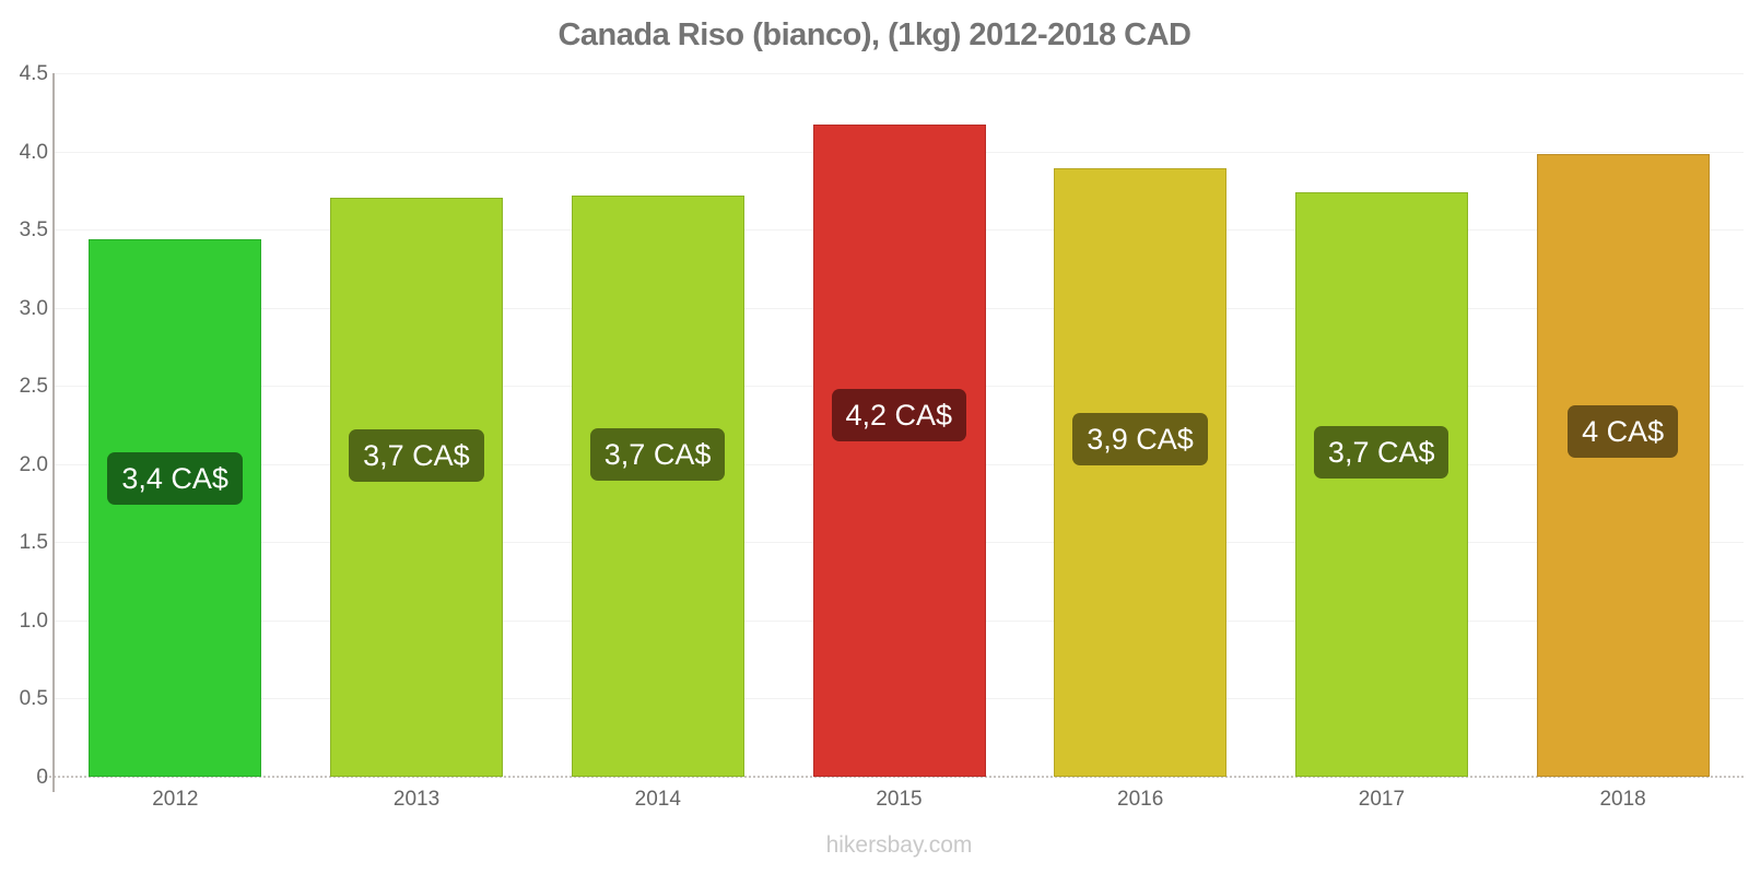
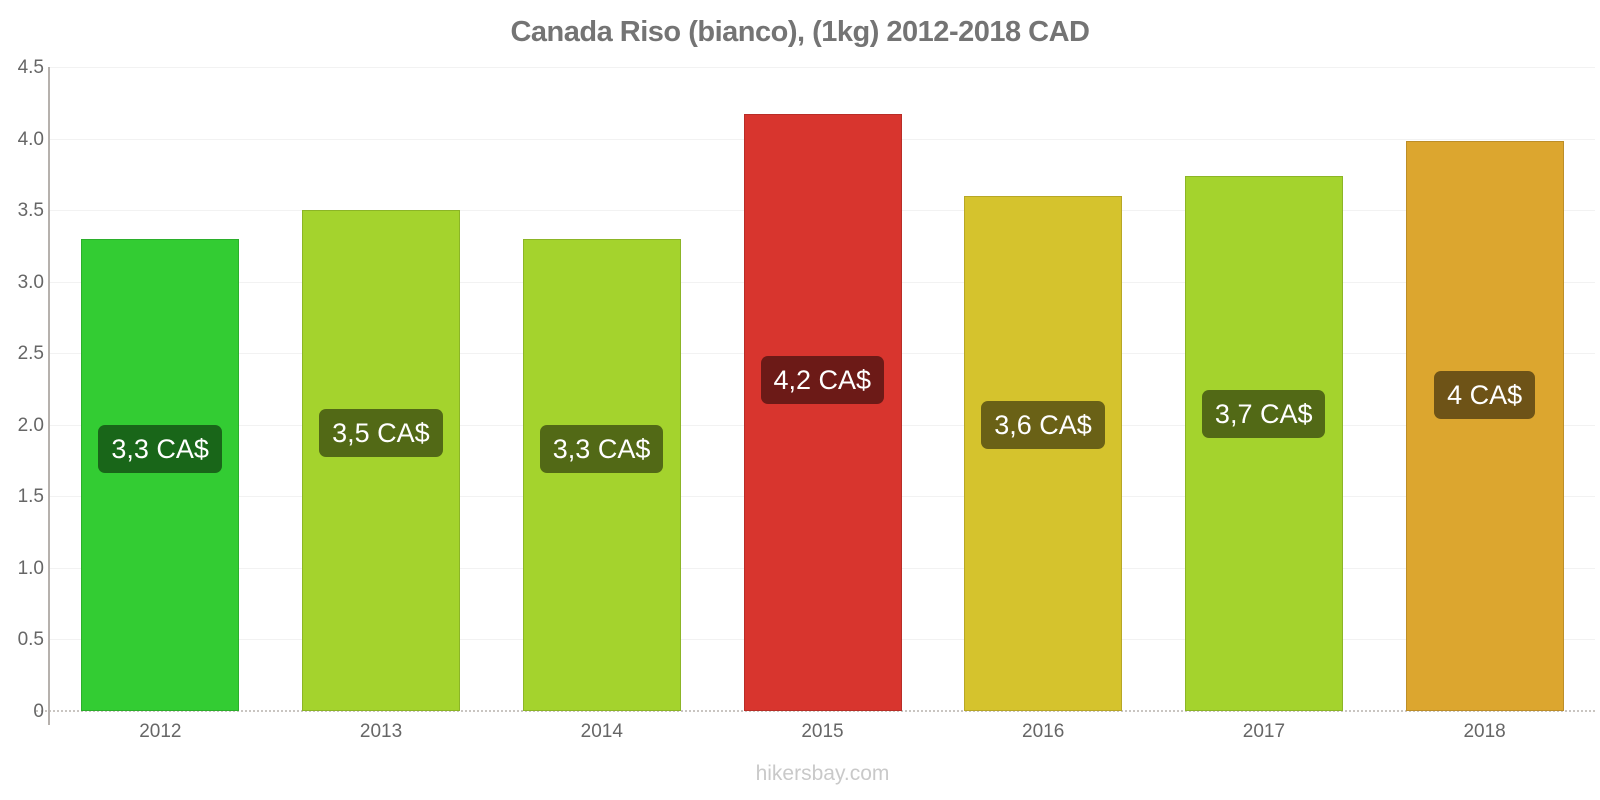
2012: 3,4 -> 3,3
2013: 3,7 -> 3,5
2014: 3,7 -> 3,3
2016: 3,9 -> 3,6
